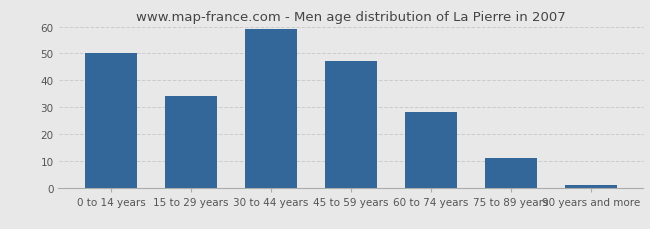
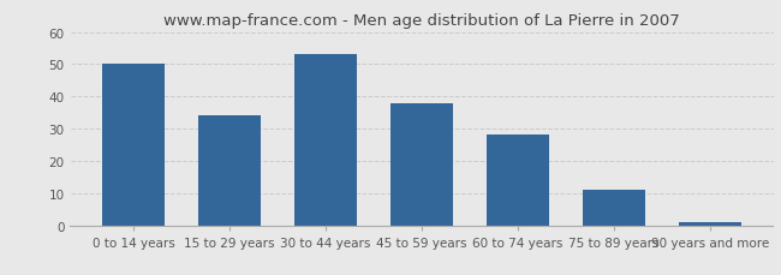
30 to 44 years: 59 -> 53
45 to 59 years: 47 -> 38
